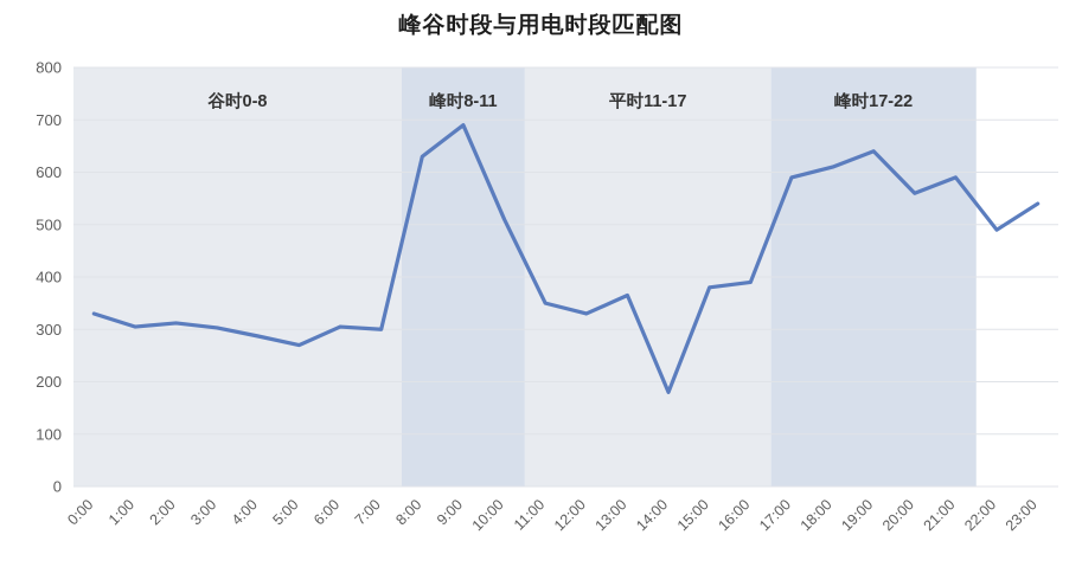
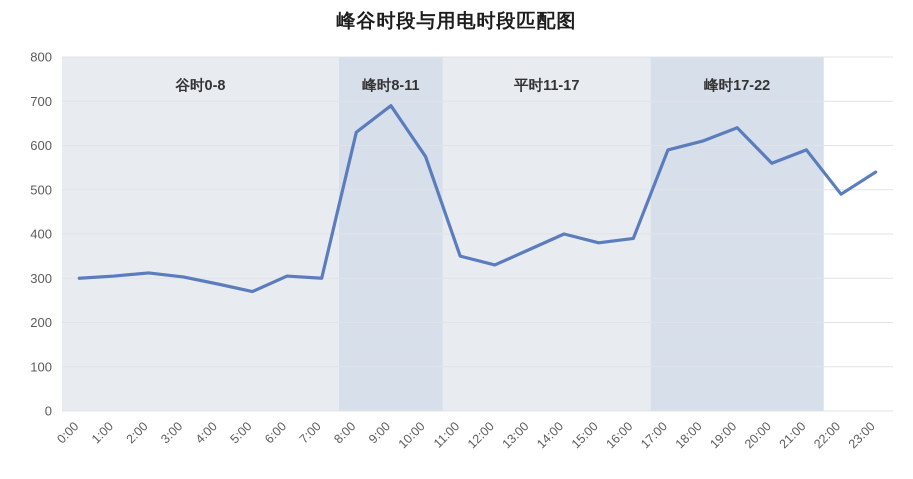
0:00: 330 -> 300
10:00: 510 -> 580
14:00: 180 -> 400
